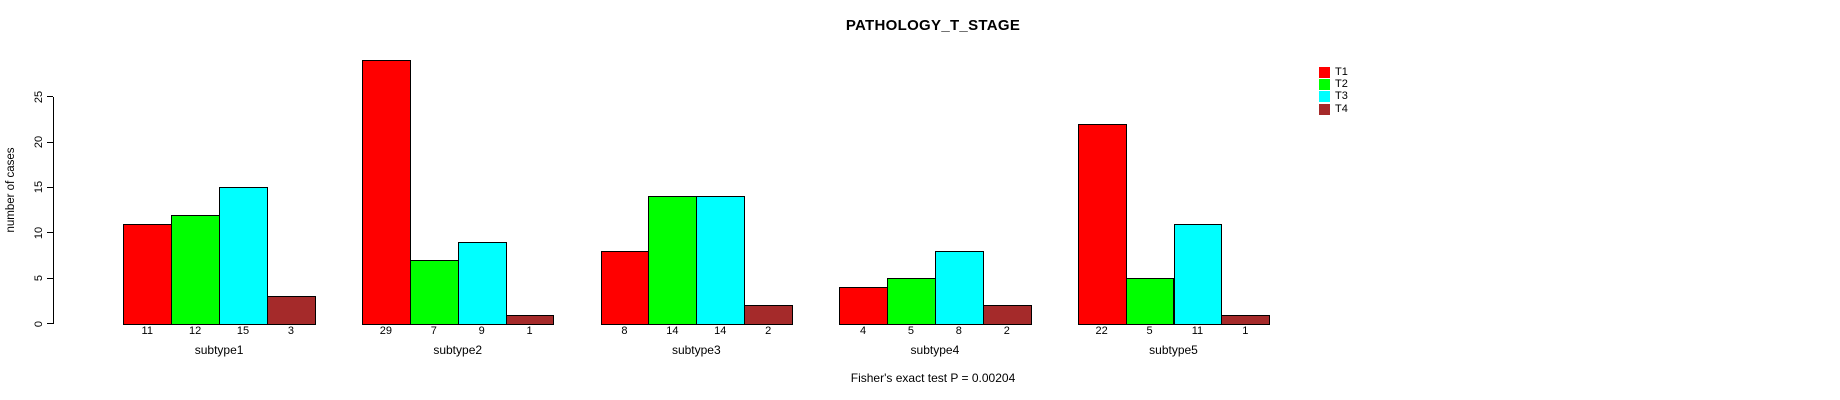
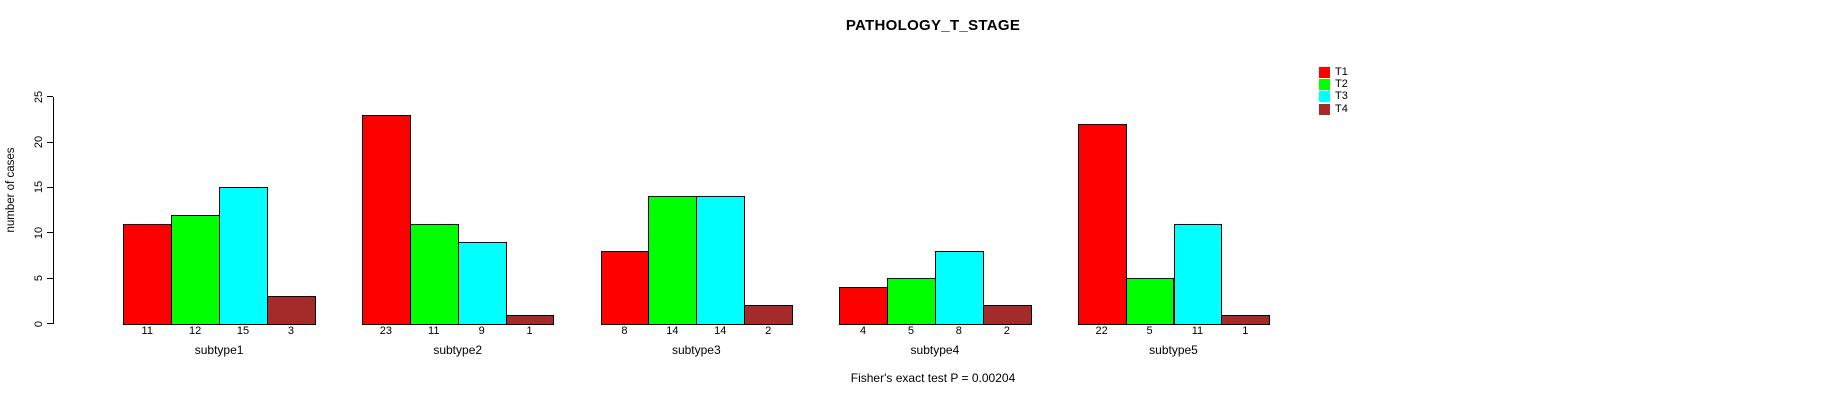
T1/subtype2: 29 -> 23
T2/subtype2: 7 -> 11
